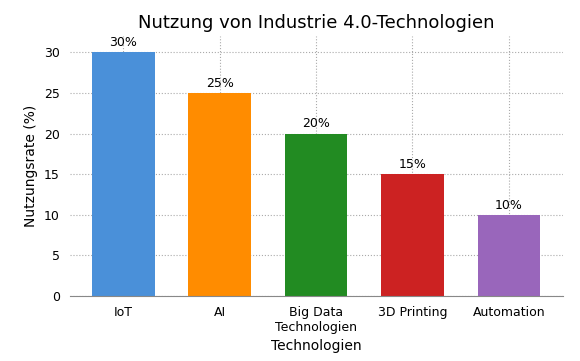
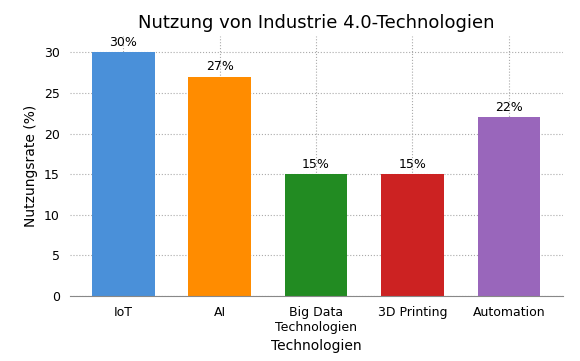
AI: 25% -> 27%
Big Data Technologien: 20% -> 15%
Automation: 10% -> 22%
